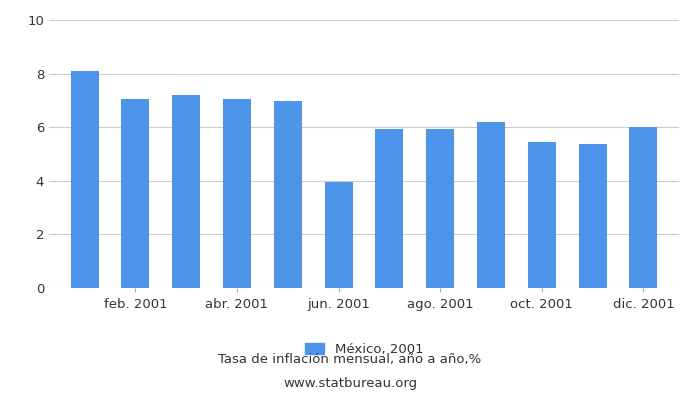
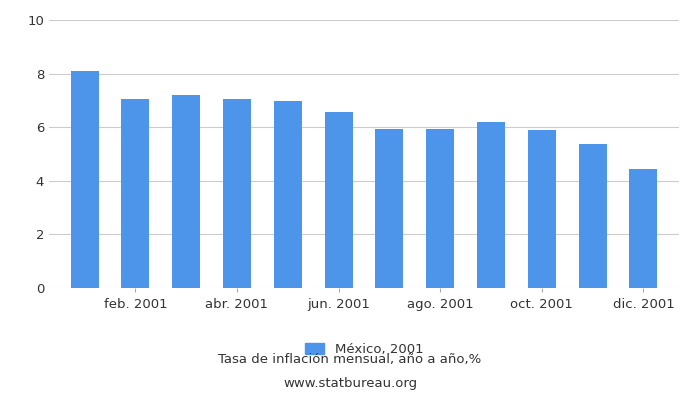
jun. 2001: 3.95 -> 6.57
oct. 2001: 5.45 -> 5.91
dic. 2001: 6.00 -> 4.44
